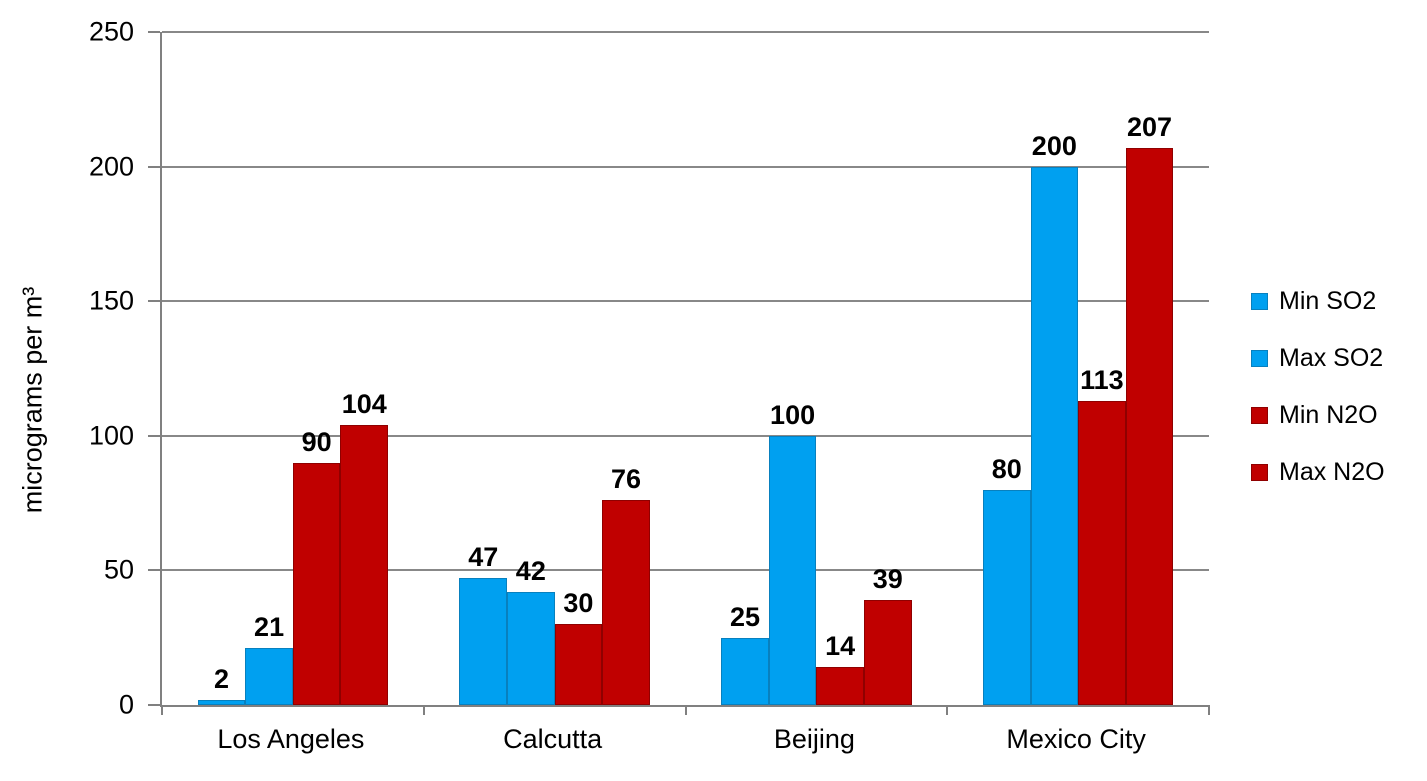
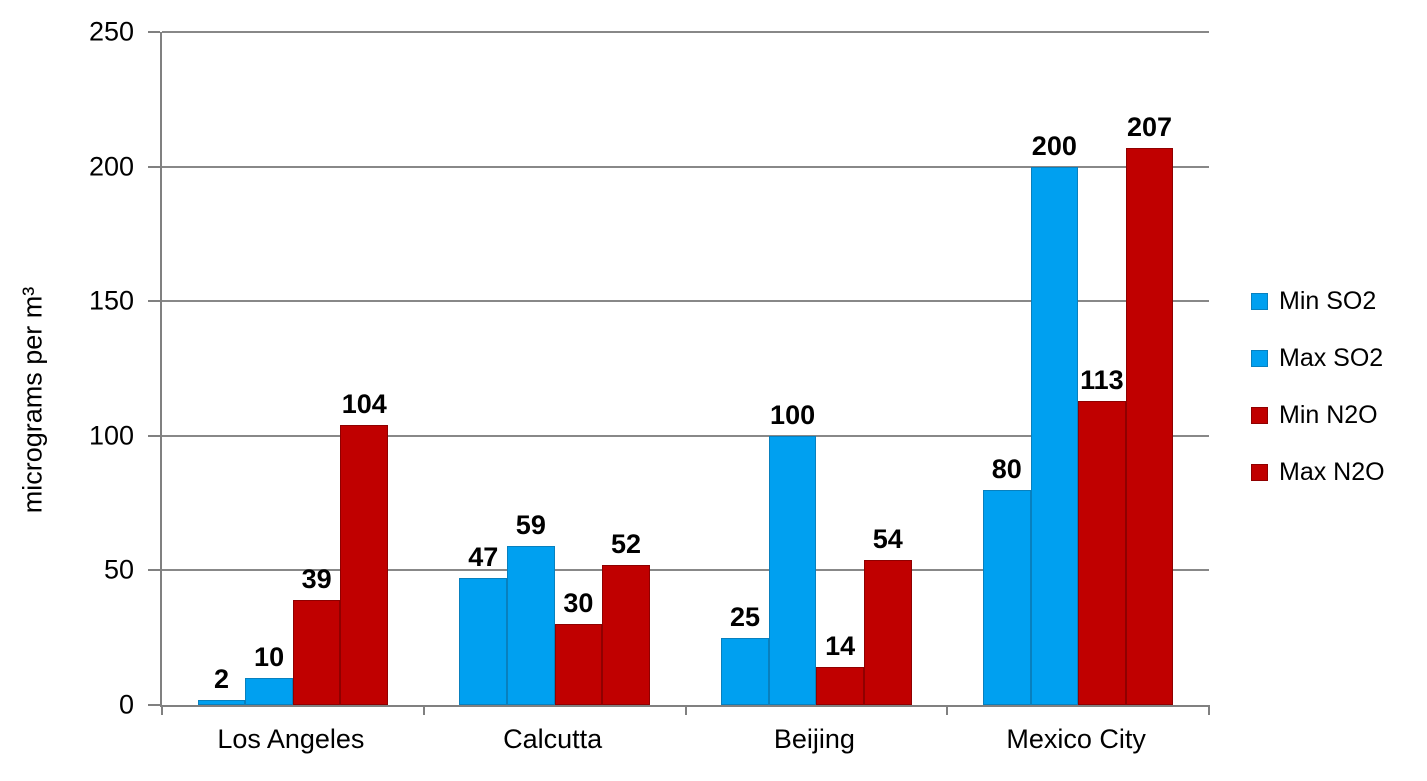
Max SO2/Los Angeles: 21 -> 10
Min N2O/Los Angeles: 90 -> 39
Max SO2/Calcutta: 42 -> 59
Max N2O/Calcutta: 76 -> 52
Max N2O/Beijing: 39 -> 54
